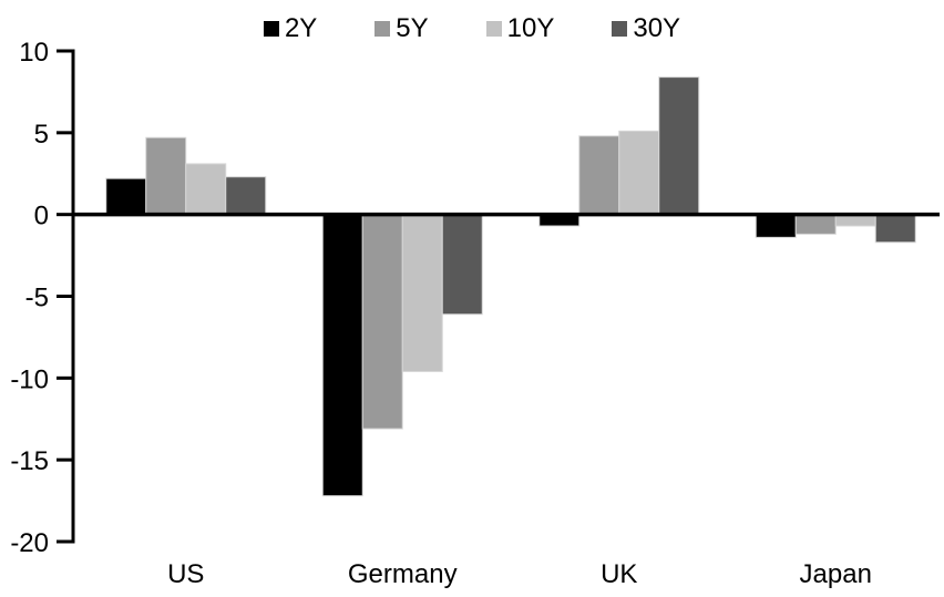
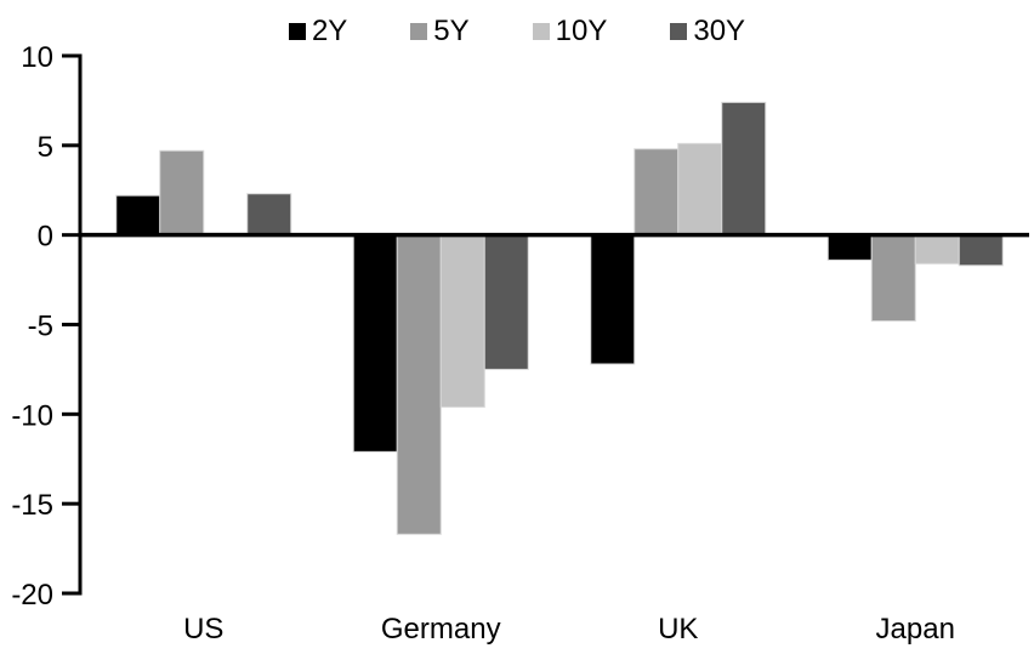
10Y/US: 3.1 -> 0.1
2Y/Germany: -17.2 -> -12.1
5Y/Germany: -13.1 -> -16.7
30Y/Germany: -6.1 -> -7.5
2Y/UK: -0.7 -> -7.2
30Y/UK: 8.4 -> 7.4
5Y/Japan: -1.2 -> -4.8
10Y/Japan: -0.7 -> -1.6
